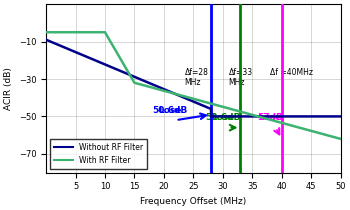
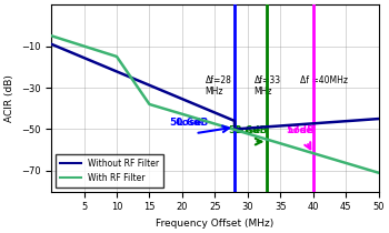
With RF Filter/10: -5 -> -15
With RF Filter/15: -32 -> -38
Without RF Filter/50: -50 -> -45
With RF Filter/50: -62 -> -71
